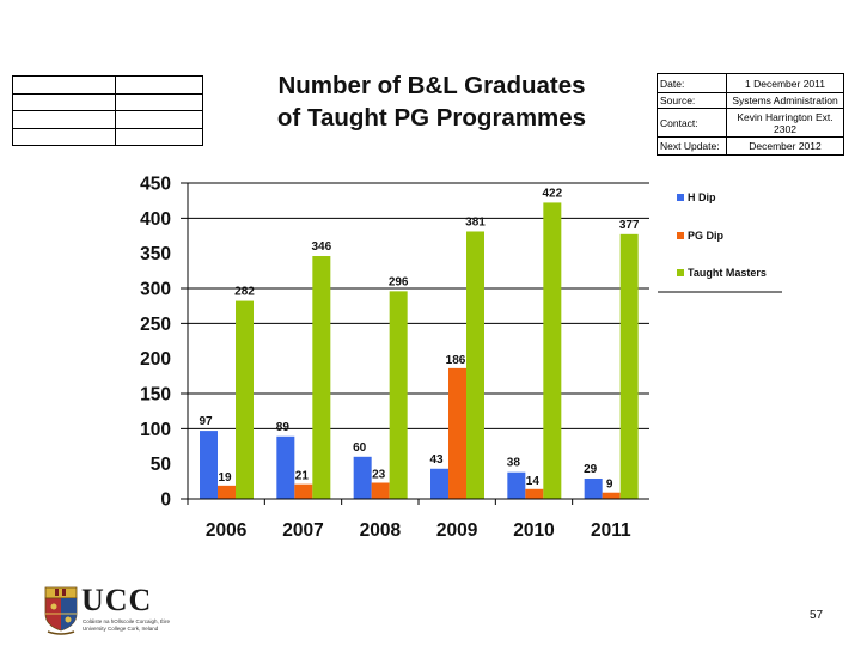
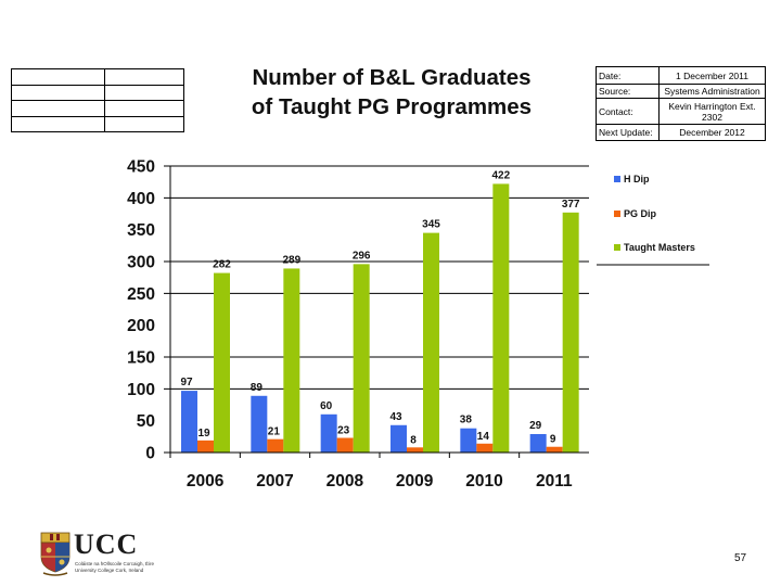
Taught Masters/2007: 346 -> 289
PG Dip/2009: 186 -> 8
Taught Masters/2009: 381 -> 345
